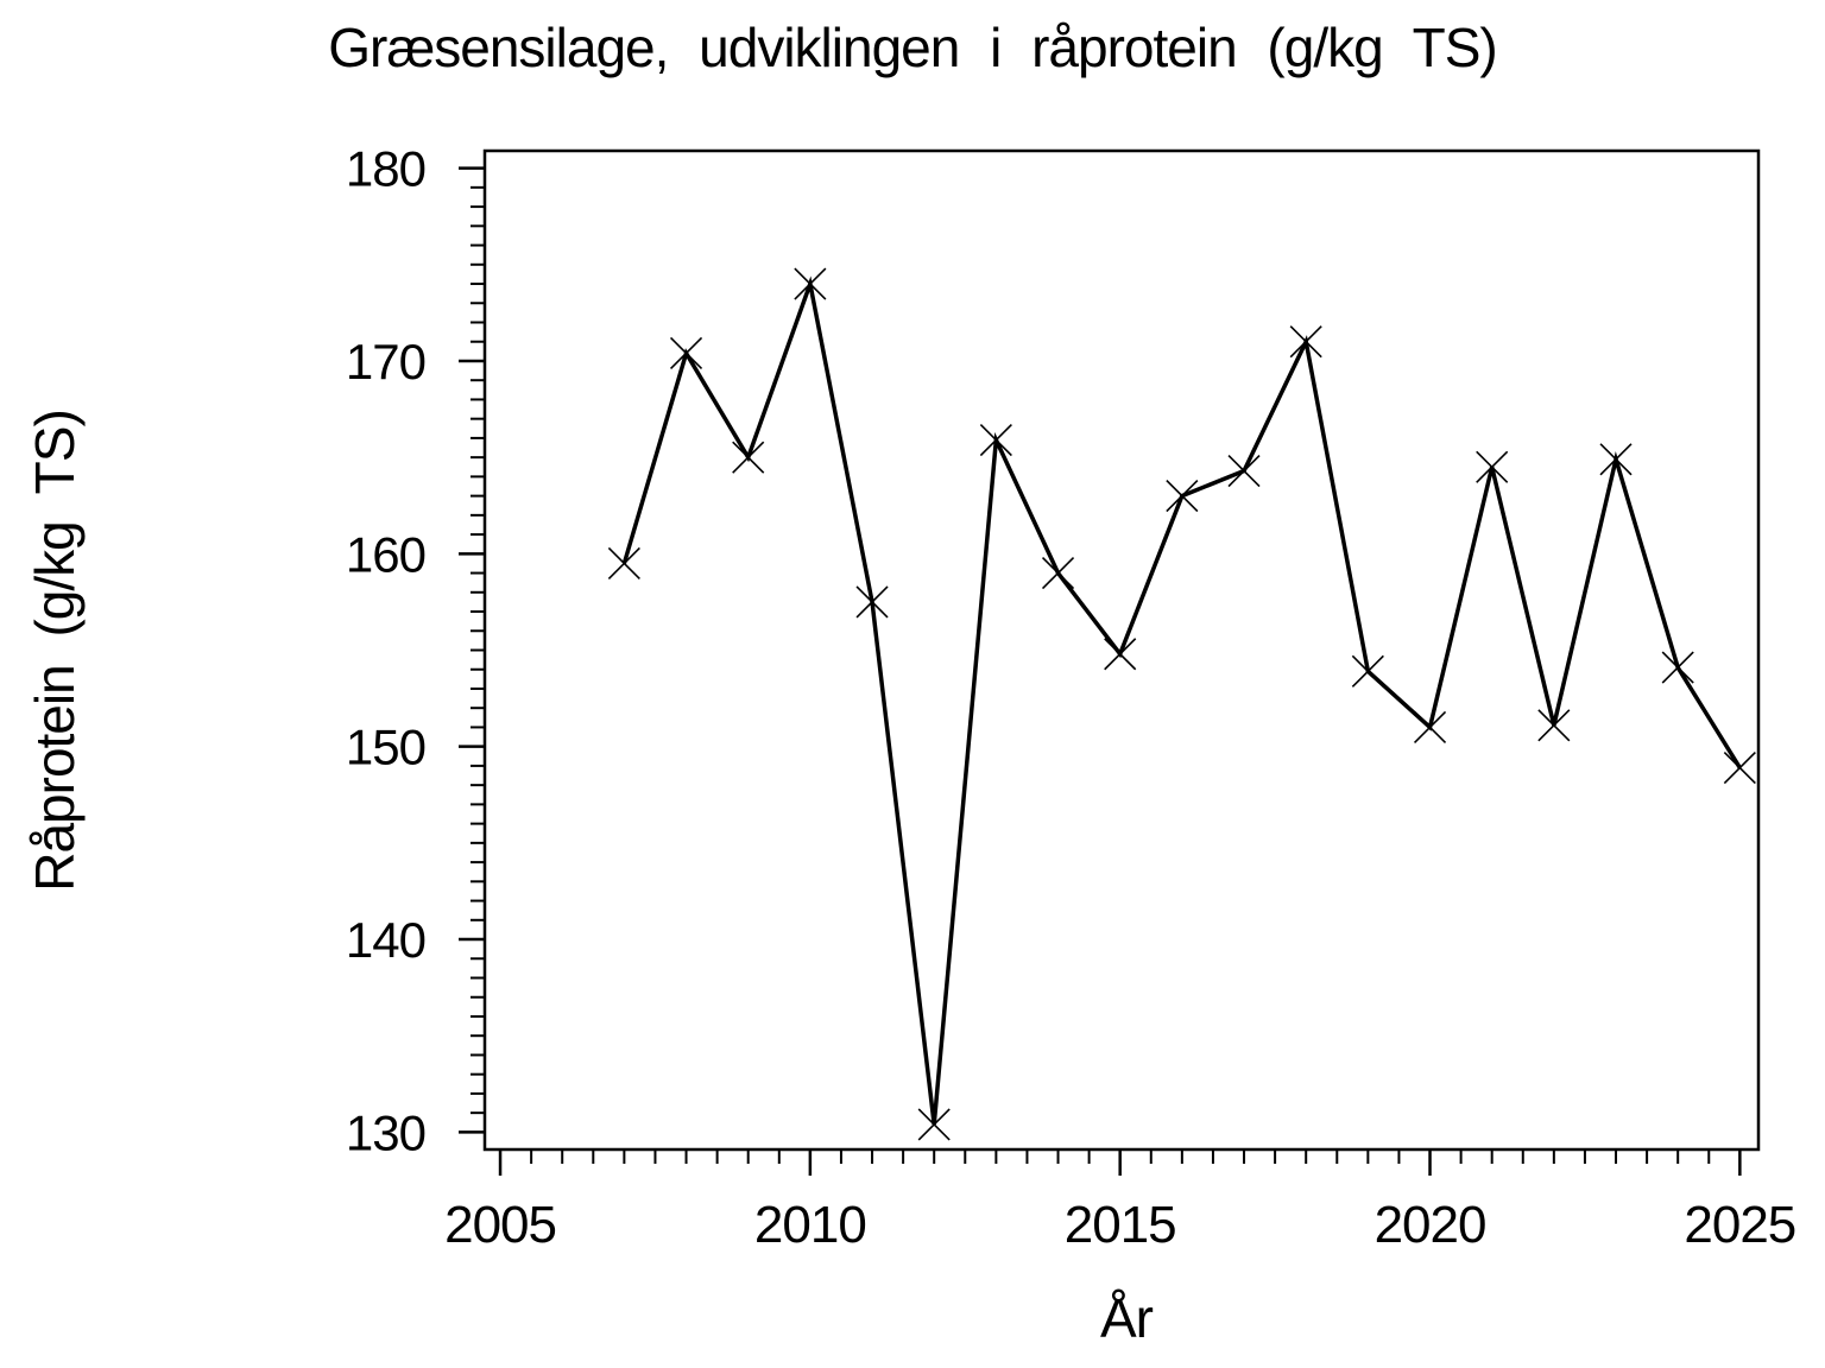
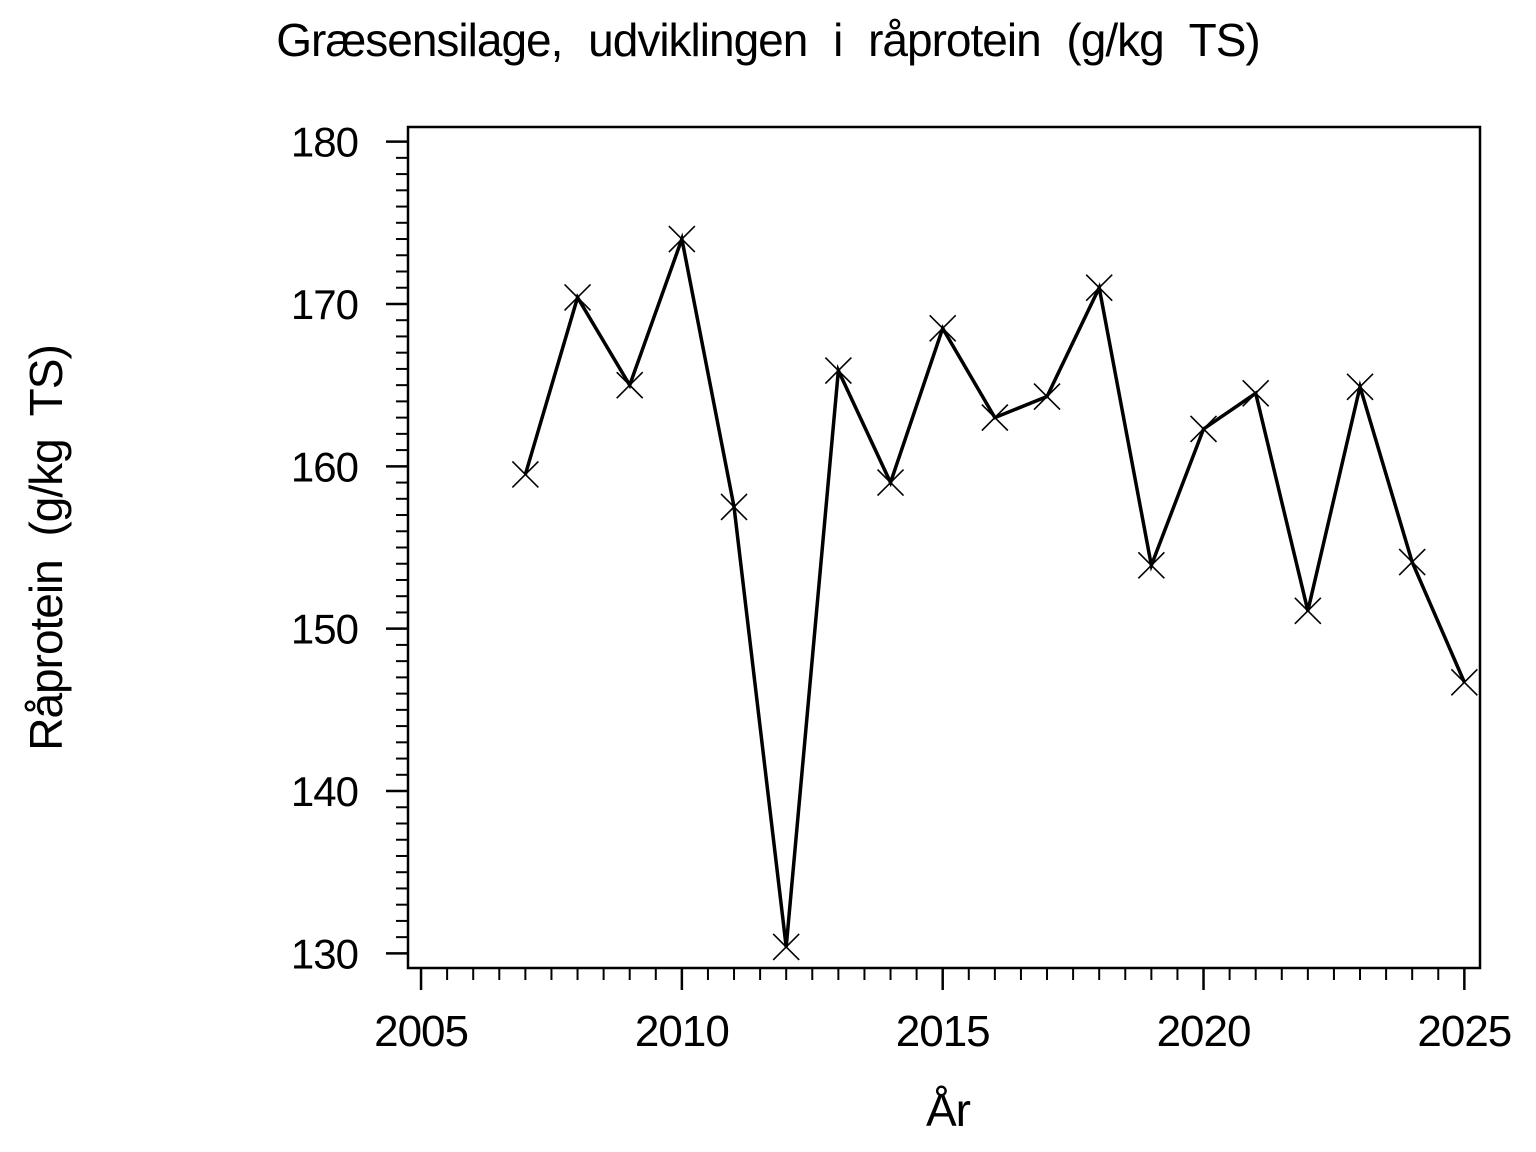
2015: 154.8 -> 168.5
2020: 151.0 -> 162.3
2025: 148.9 -> 146.7
